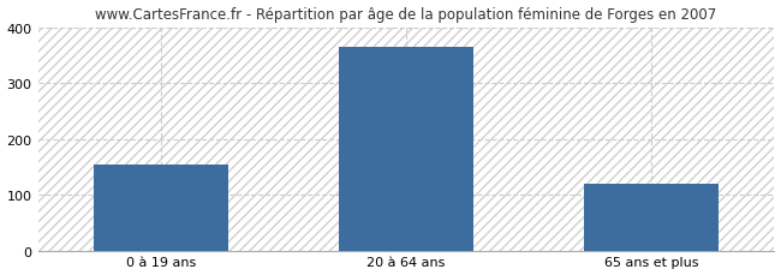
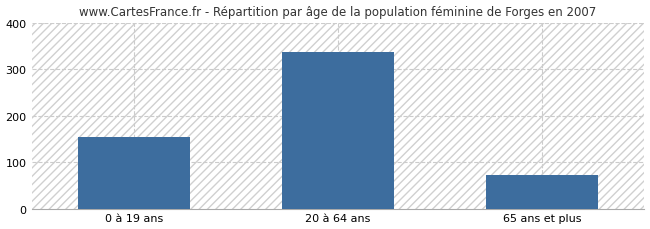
20 à 64 ans: 365 -> 338
65 ans et plus: 120 -> 72
